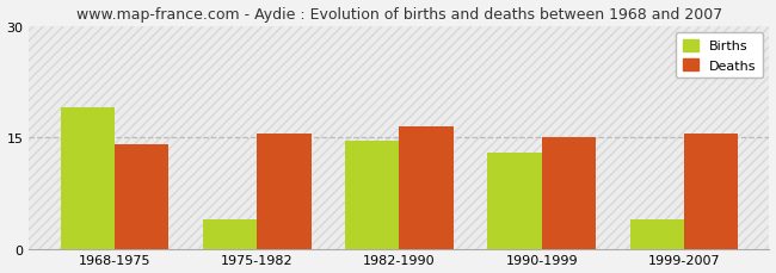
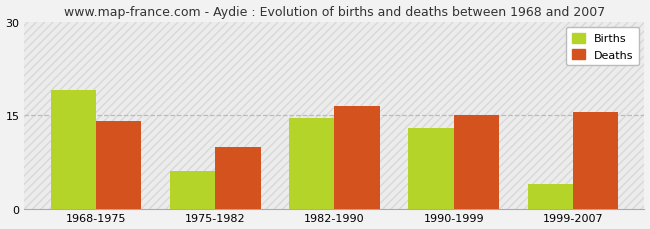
Births/1975-1982: 4.0 -> 6.0
Deaths/1975-1982: 15.5 -> 9.8
